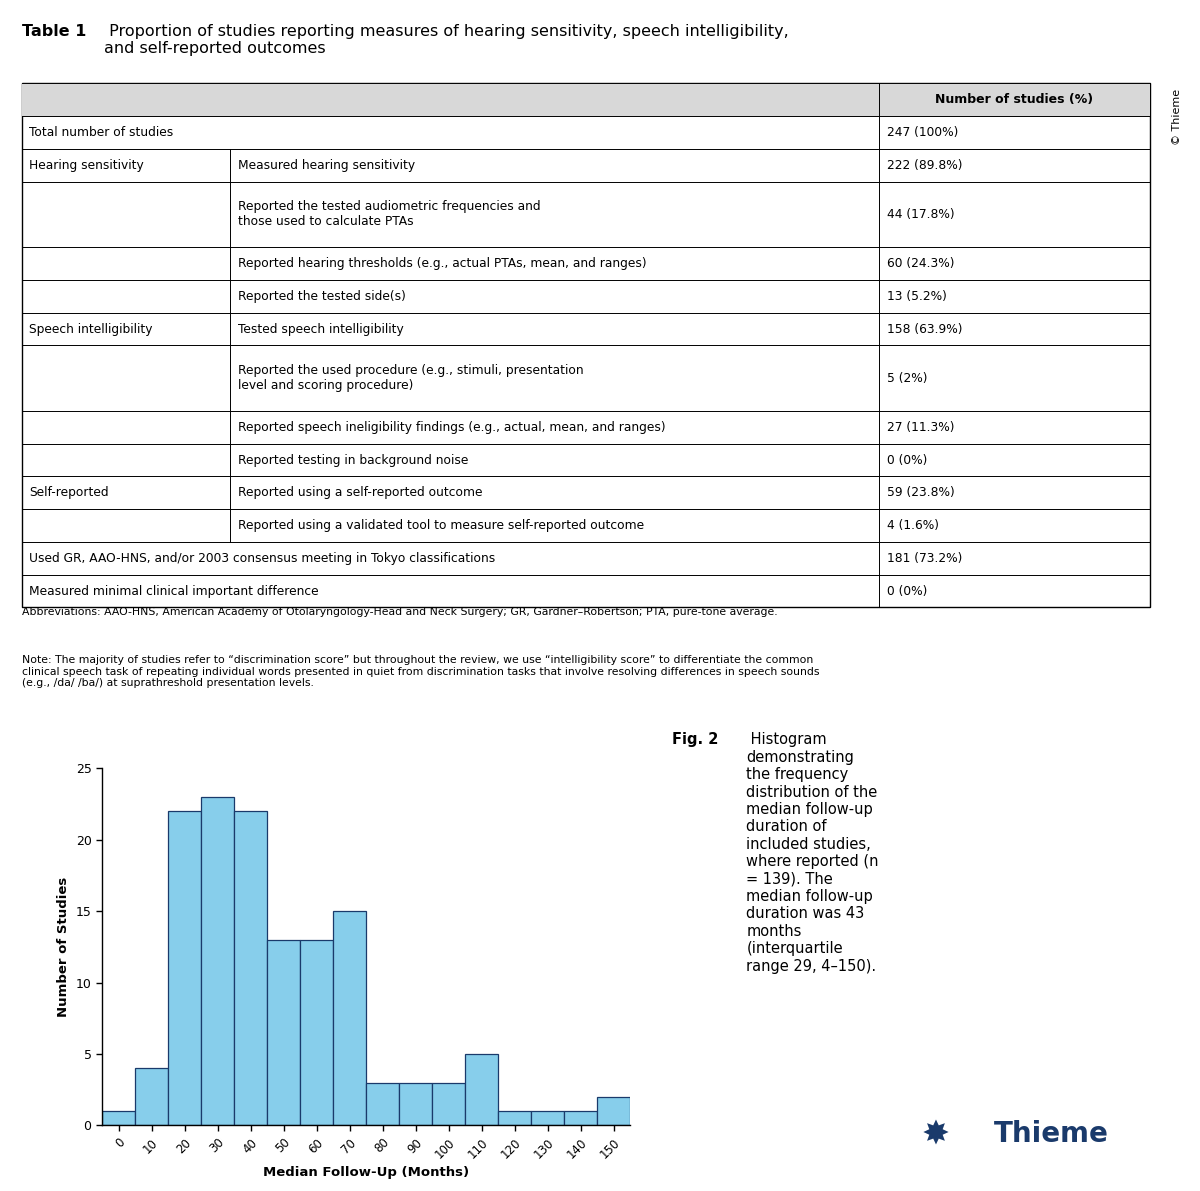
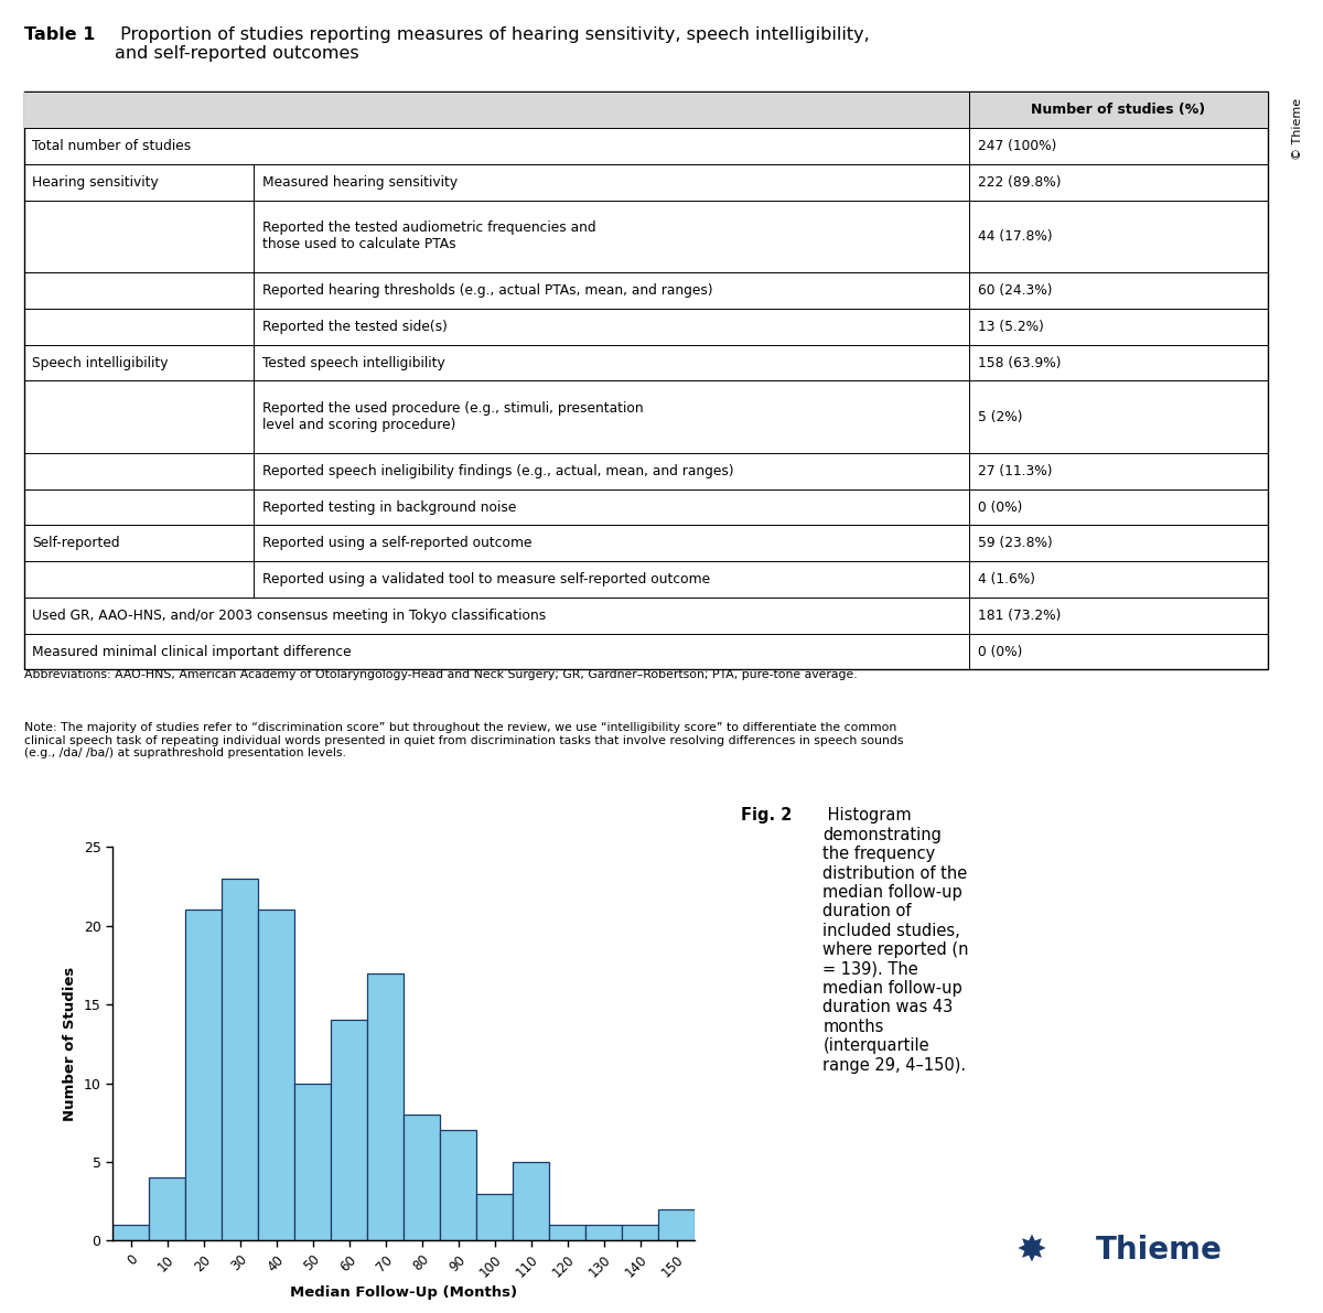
20: 22 -> 21
40: 22 -> 21
50: 13 -> 10
60: 13 -> 14
70: 15 -> 17
80: 3 -> 8
90: 3 -> 7
